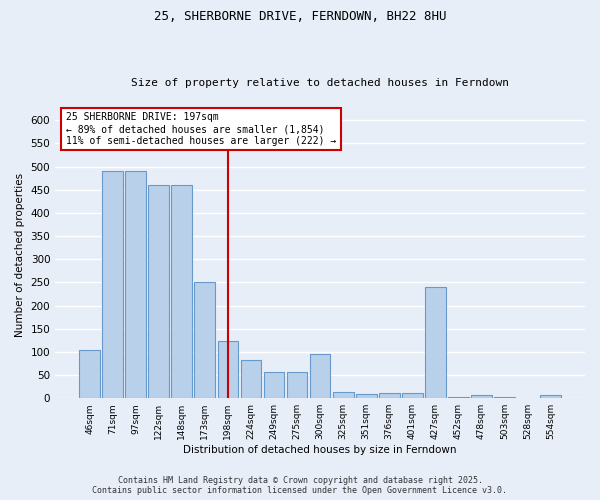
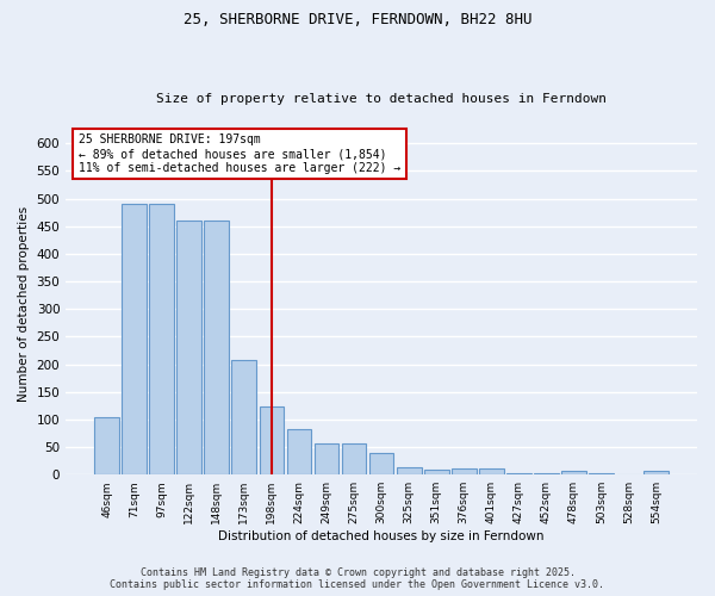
173sqm: 250 -> 207
300sqm: 95 -> 40
427sqm: 240 -> 3
